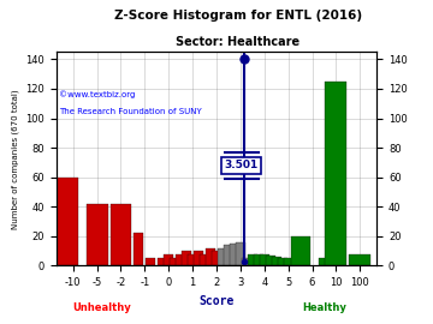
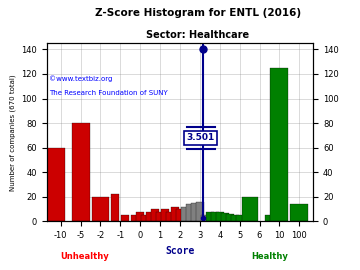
-5: 42 -> 80
-2: 42 -> 20
100: 8 -> 14
